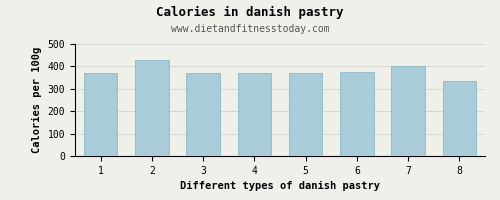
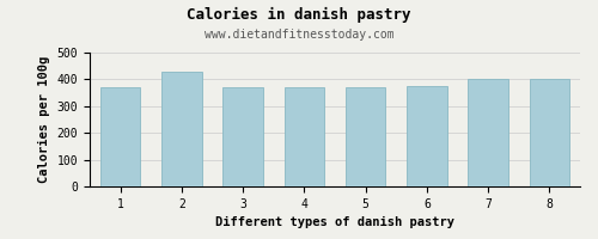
8: 335 -> 400
